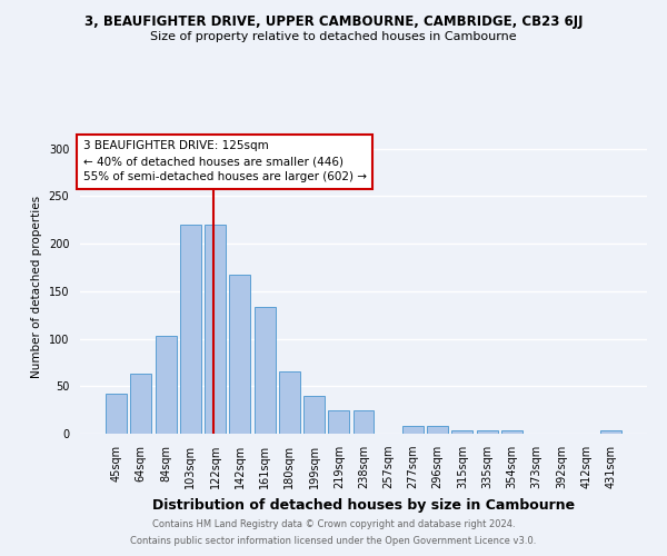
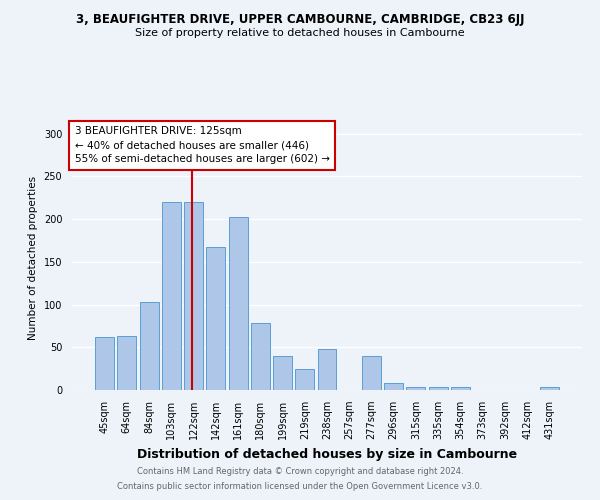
45sqm: 42 -> 62
161sqm: 133 -> 202
180sqm: 65 -> 78
238sqm: 25 -> 48
277sqm: 8 -> 40
